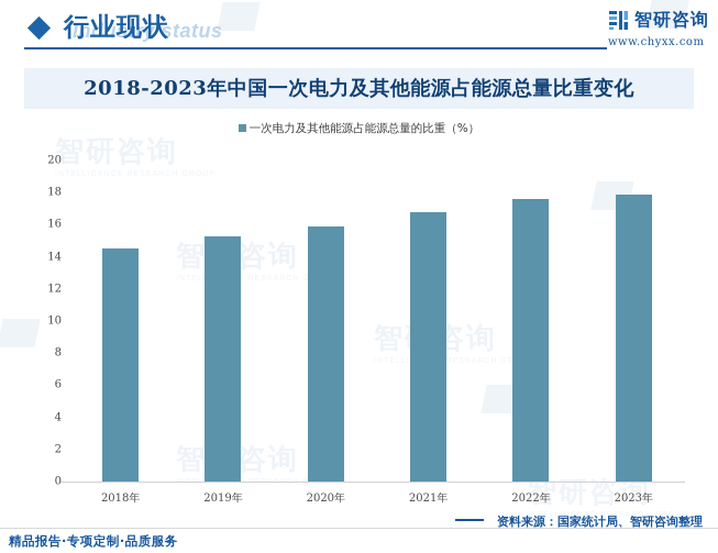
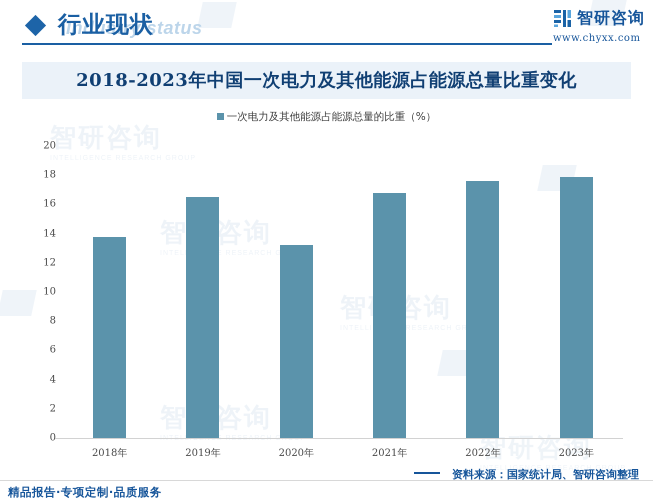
2018年: 14.5 -> 13.8
2019年: 15.3 -> 16.5
2020年: 15.9 -> 13.2
